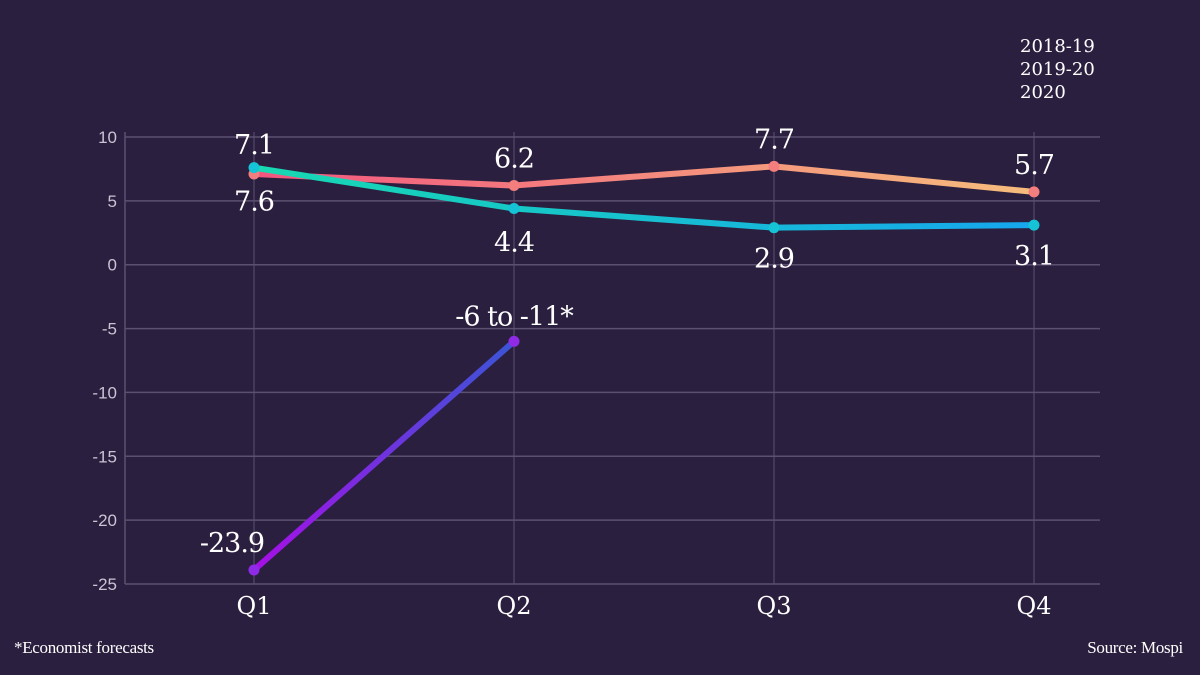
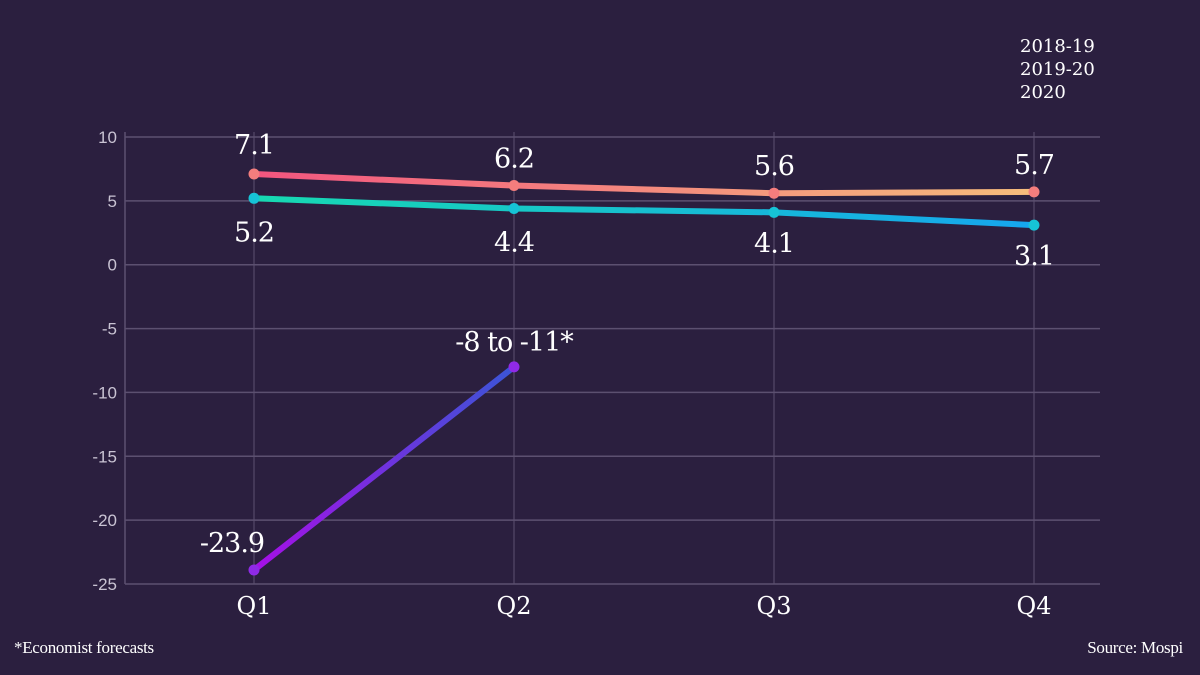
2019-20/Q1: 7.6 -> 5.2
2020/Q2: -6 -> -8
2018-19/Q3: 7.7 -> 5.6
2019-20/Q3: 2.9 -> 4.1
